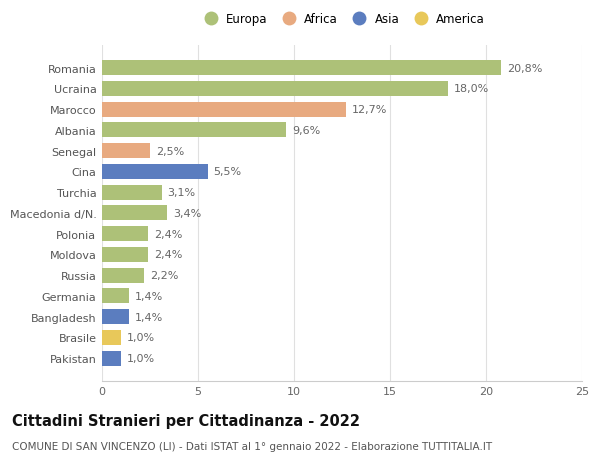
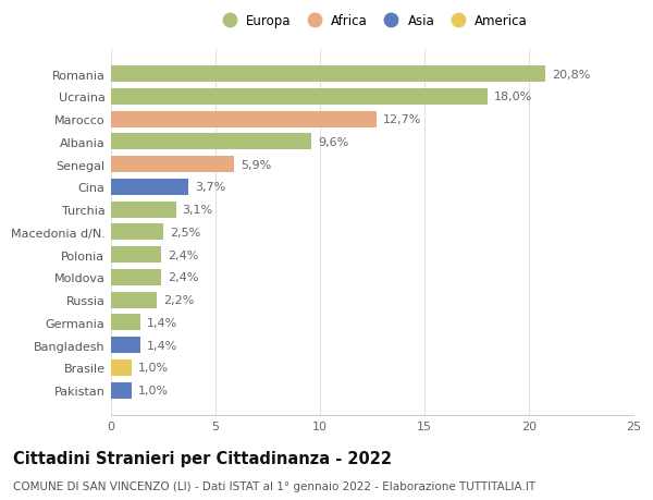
Senegal: 2,5% -> 5,9%
Cina: 5,5% -> 3,7%
Macedonia d/N.: 3,4% -> 2,5%
